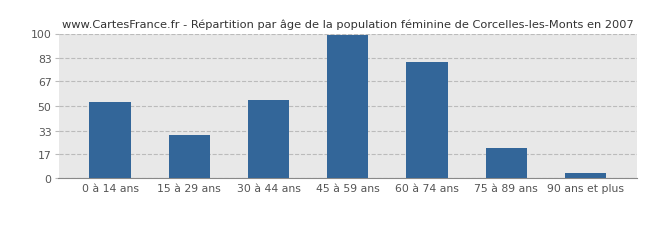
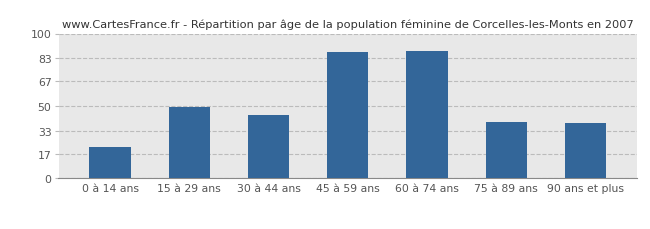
0 à 14 ans: 53 -> 22
15 à 29 ans: 30 -> 49
30 à 44 ans: 54 -> 44
45 à 59 ans: 99 -> 87
60 à 74 ans: 80 -> 88
75 à 89 ans: 21 -> 39
90 ans et plus: 4 -> 38
